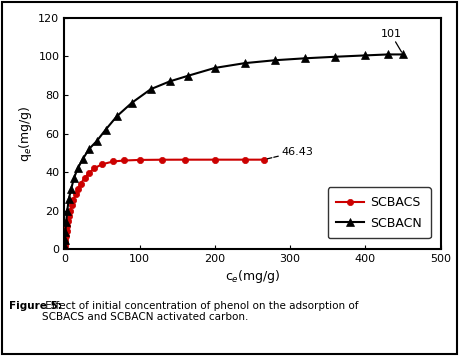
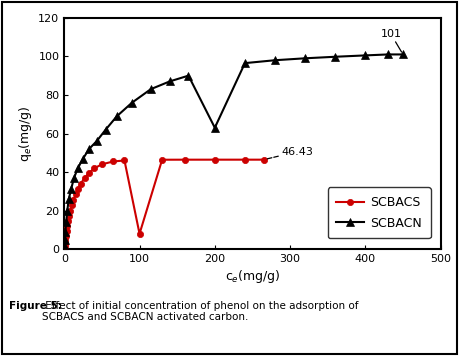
SCBACS/100: 46 -> 8
SCBACN/200: 94 -> 63
